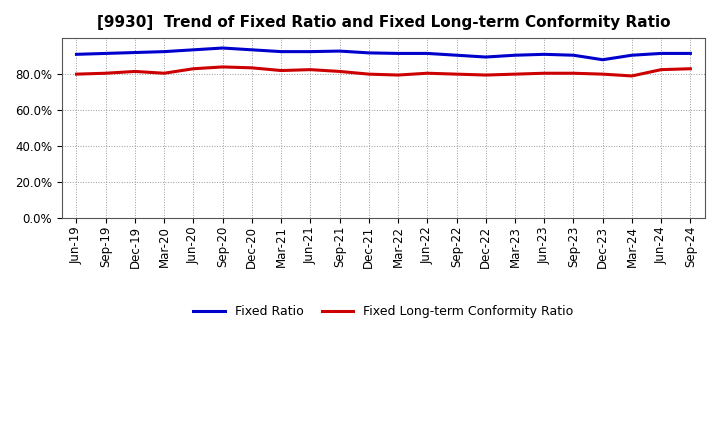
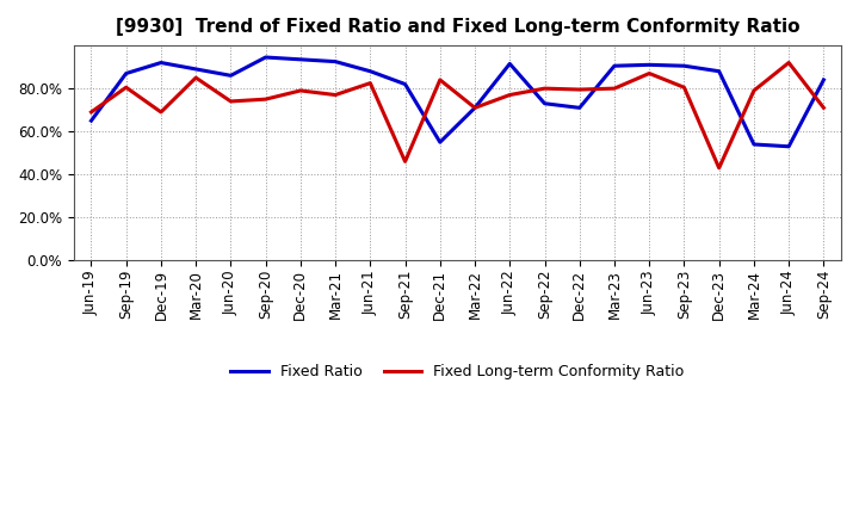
Fixed Ratio/Jun-19: 91% -> 65%
Fixed Long-term Conformity Ratio/Jun-19: 80% -> 69%
Fixed Ratio/Sep-19: 92% -> 87%
Fixed Long-term Conformity Ratio/Dec-19: 82% -> 69%
Fixed Ratio/Mar-20: 92% -> 89%
Fixed Long-term Conformity Ratio/Mar-20: 80% -> 85%
Fixed Ratio/Jun-20: 94% -> 86%
Fixed Long-term Conformity Ratio/Jun-20: 83% -> 74%
Fixed Long-term Conformity Ratio/Sep-20: 84% -> 75%
Fixed Long-term Conformity Ratio/Dec-20: 84% -> 79%
Fixed Long-term Conformity Ratio/Mar-21: 82% -> 77%
Fixed Ratio/Jun-21: 92% -> 88%
Fixed Ratio/Sep-21: 93% -> 82%
Fixed Long-term Conformity Ratio/Sep-21: 82% -> 46%
Fixed Ratio/Dec-21: 92% -> 55%
Fixed Long-term Conformity Ratio/Dec-21: 80% -> 84%
Fixed Ratio/Mar-22: 92% -> 71%
Fixed Long-term Conformity Ratio/Mar-22: 80% -> 71%
Fixed Long-term Conformity Ratio/Jun-22: 80% -> 77%
Fixed Ratio/Sep-22: 90% -> 73%
Fixed Ratio/Dec-22: 90% -> 71%
Fixed Long-term Conformity Ratio/Jun-23: 80% -> 87%
Fixed Long-term Conformity Ratio/Dec-23: 80% -> 43%
Fixed Ratio/Mar-24: 90% -> 54%
Fixed Ratio/Jun-24: 92% -> 53%
Fixed Long-term Conformity Ratio/Jun-24: 82% -> 92%
Fixed Ratio/Sep-24: 92% -> 84%
Fixed Long-term Conformity Ratio/Sep-24: 83% -> 71%
